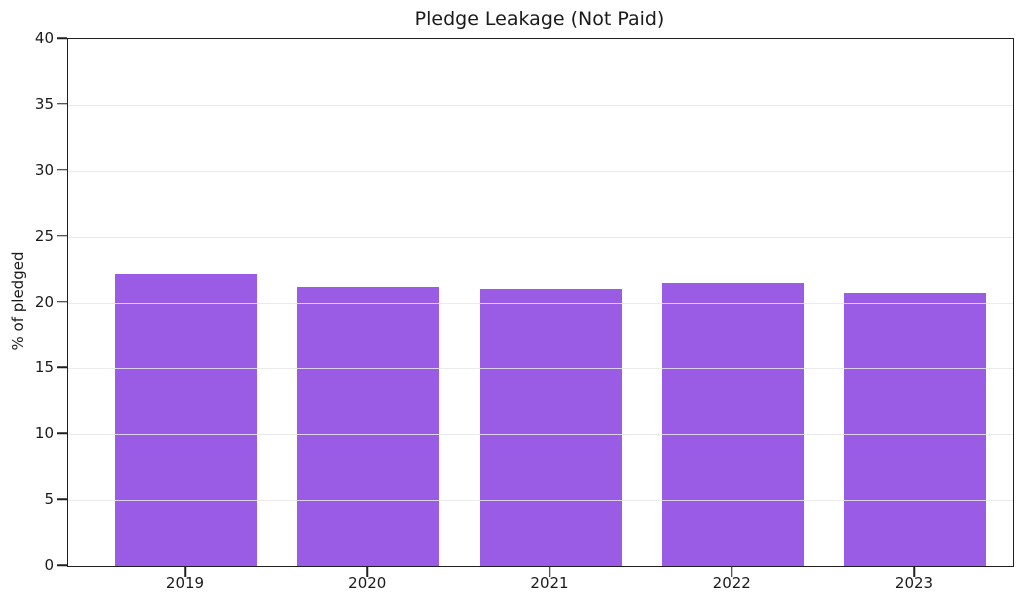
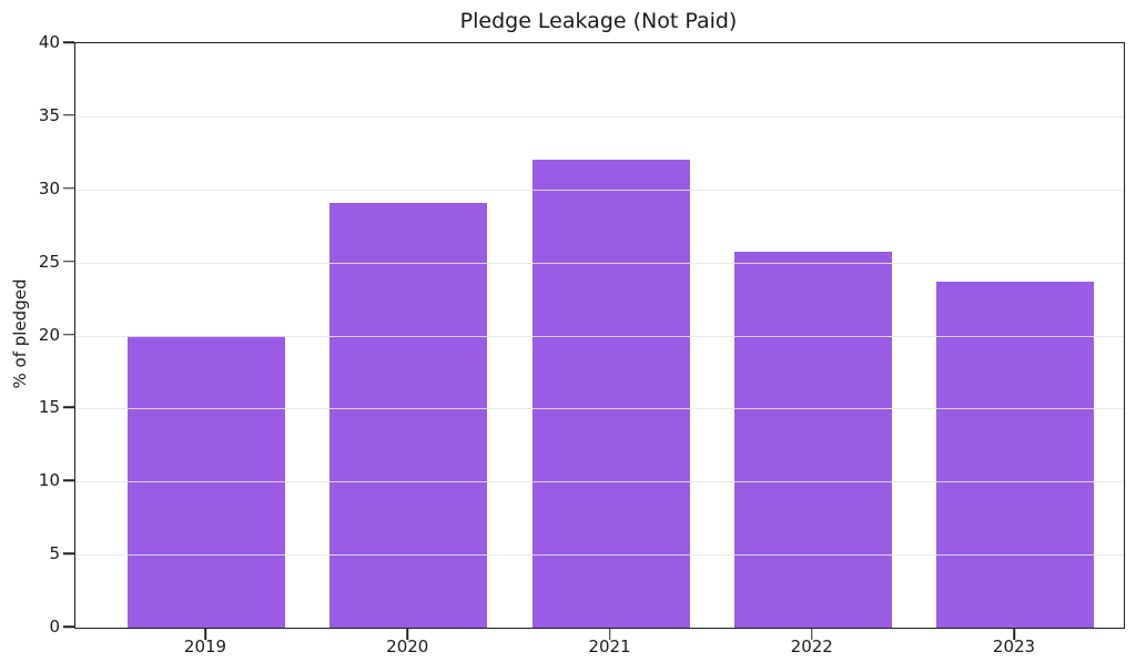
2019: 22.2 -> 20.0
2020: 21.2 -> 29.1
2021: 21.0 -> 32.0
2022: 21.5 -> 25.7
2023: 20.7 -> 23.7
